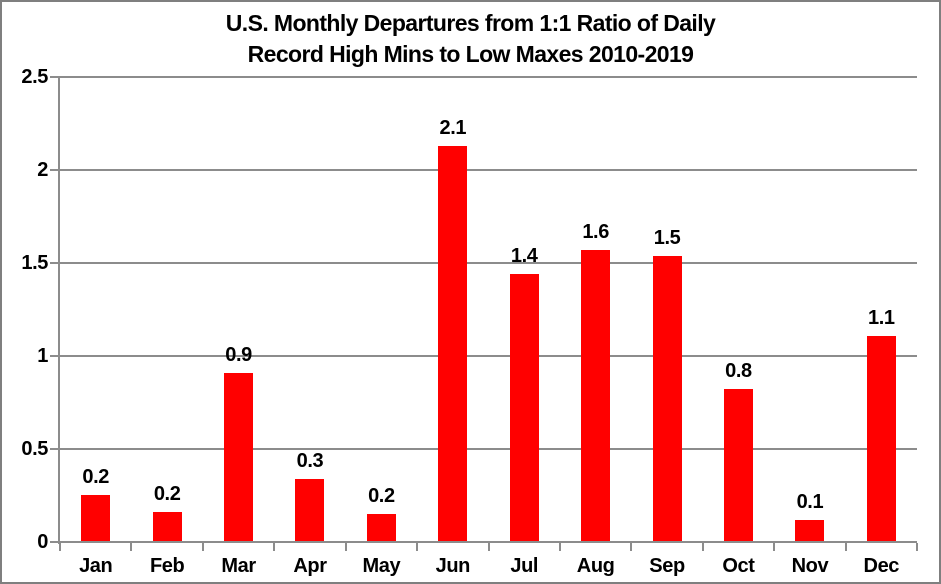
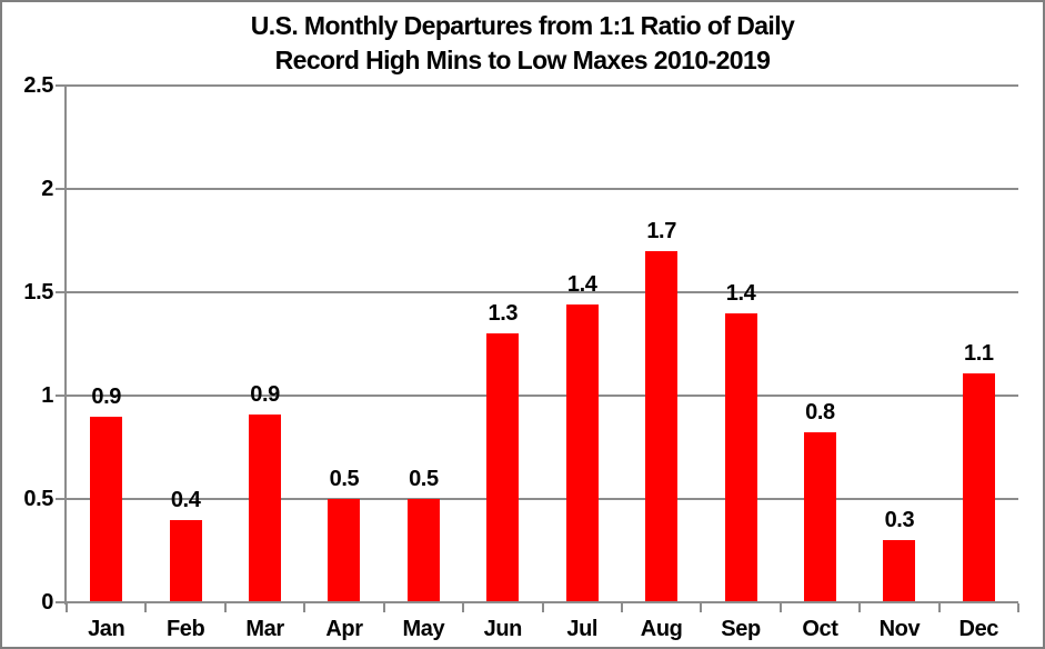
Jan: 0.2 -> 0.9
Feb: 0.2 -> 0.4
Apr: 0.3 -> 0.5
May: 0.2 -> 0.5
Jun: 2.1 -> 1.3
Aug: 1.6 -> 1.7
Sep: 1.5 -> 1.4
Nov: 0.1 -> 0.3
